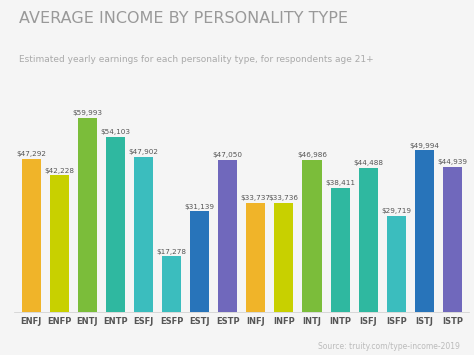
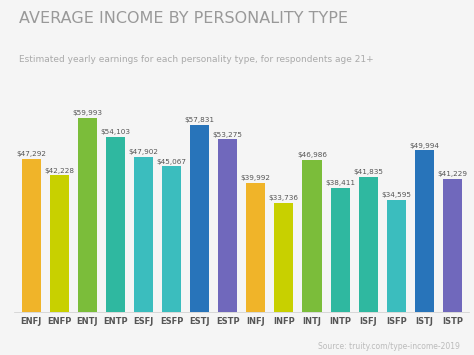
ESFP: $17,278 -> $45,067
ESTJ: $31,139 -> $57,831
ESTP: $47,050 -> $53,275
INFJ: $33,737 -> $39,992
ISFJ: $44,488 -> $41,835
ISFP: $29,719 -> $34,595
ISTP: $44,939 -> $41,229
